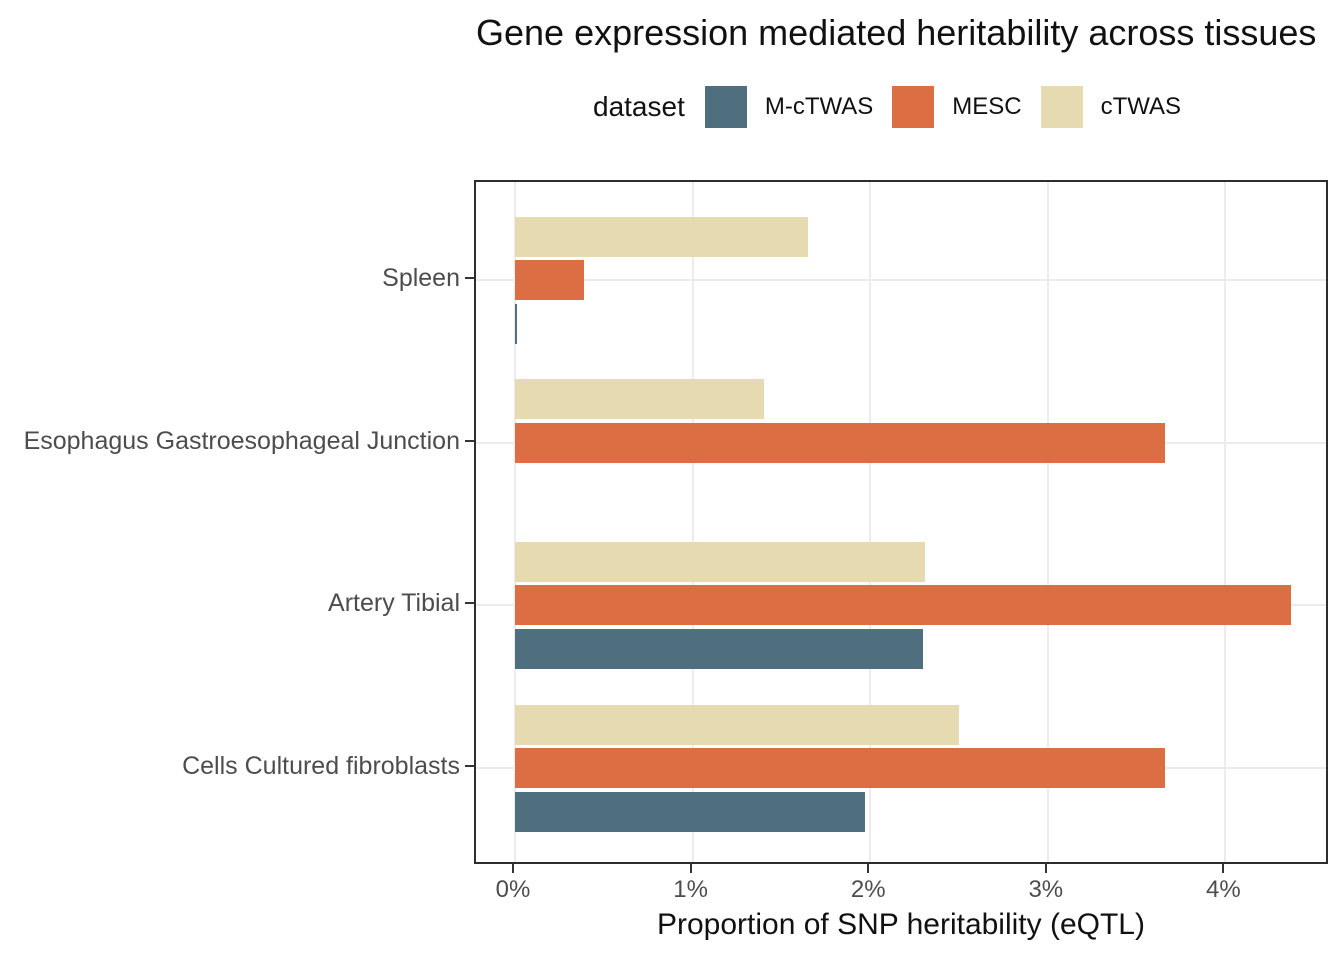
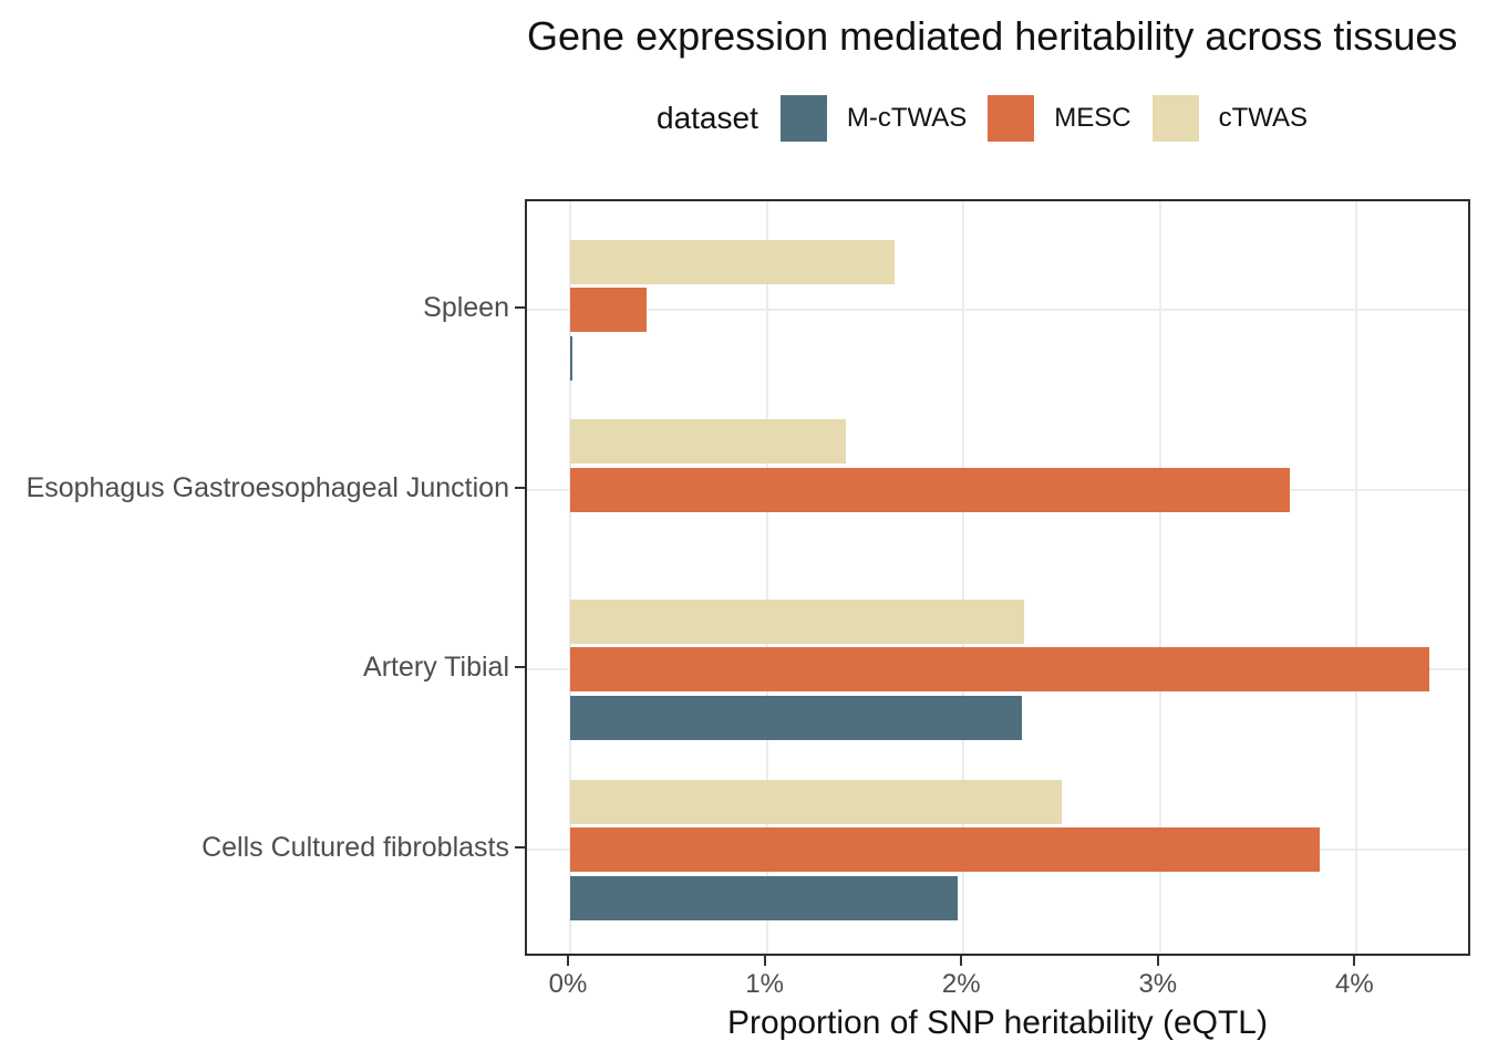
MESC/Cells Cultured fibroblasts: 3.66% -> 3.81%
